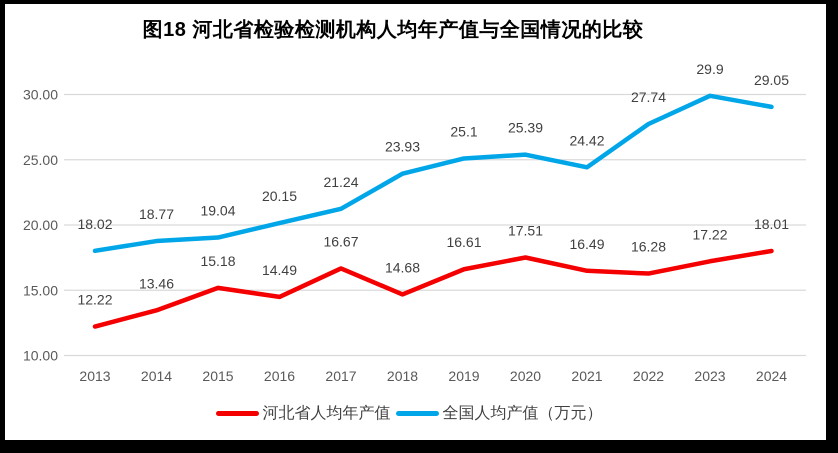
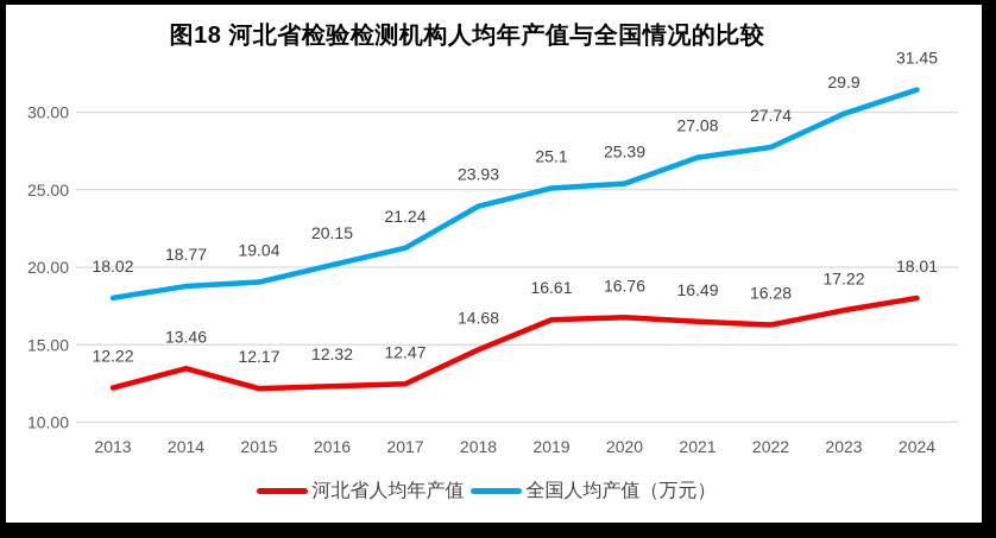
河北省人均年产值/2015: 15.18 -> 12.17
河北省人均年产值/2016: 14.49 -> 12.32
河北省人均年产值/2017: 16.67 -> 12.47
河北省人均年产值/2020: 17.51 -> 16.76
全国人均产值（万元）/2021: 24.42 -> 27.08
全国人均产值（万元）/2024: 29.05 -> 31.45
